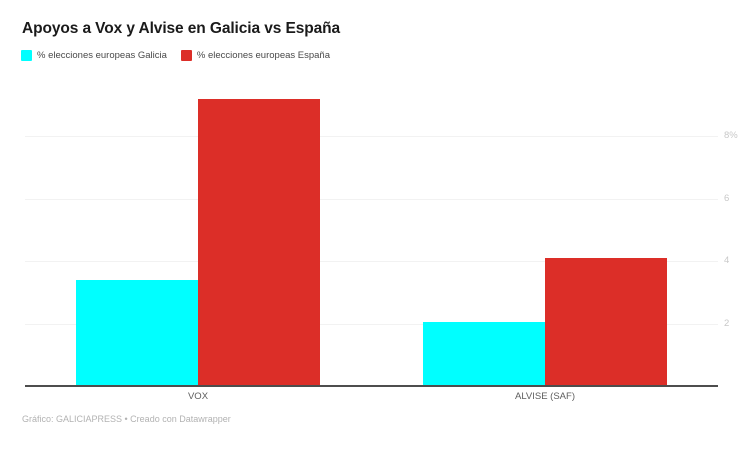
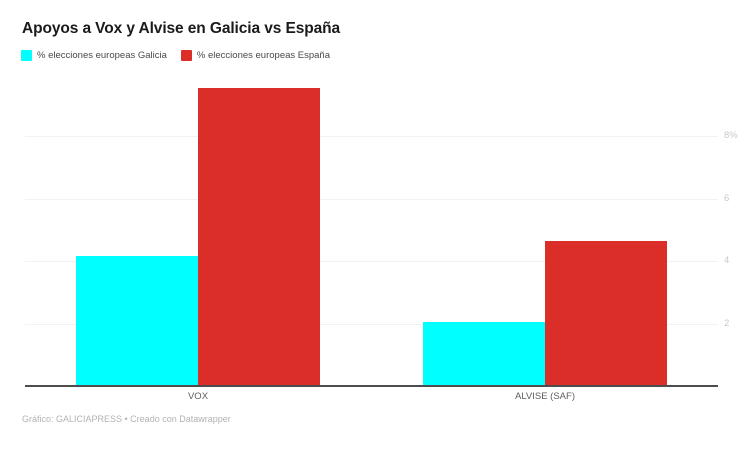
% elecciones europeas Galicia/VOX: 3.4% -> 4.2%
% elecciones europeas España/VOX: 9.2% -> 9.6%
% elecciones europeas España/ALVISE (SAF): 4.1% -> 4.7%
